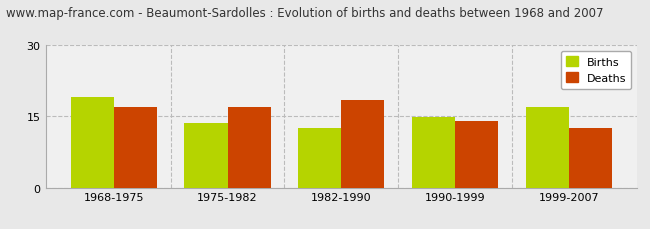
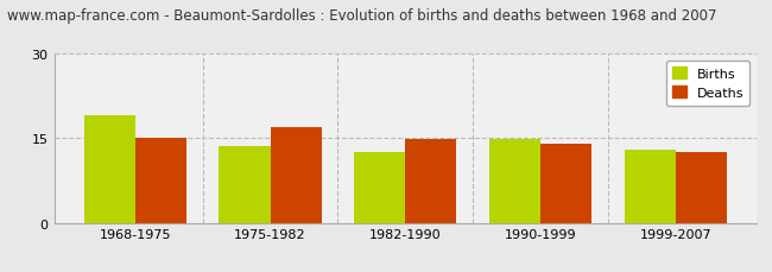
Deaths/1968-1975: 17.0 -> 15.0
Deaths/1982-1990: 18.5 -> 14.8
Births/1999-2007: 17.0 -> 13.0
